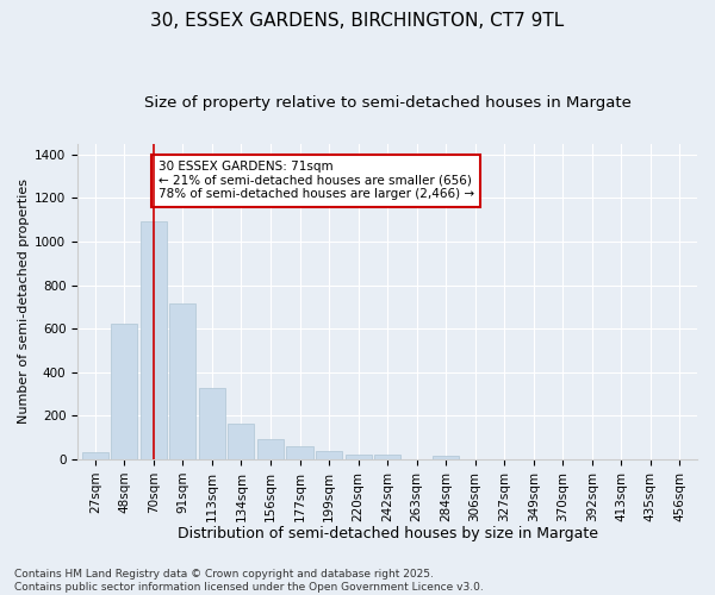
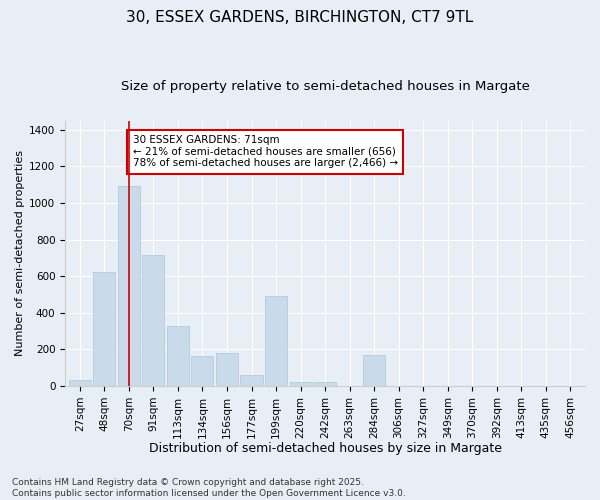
156sqm: 100 -> 180
199sqm: 40 -> 490
284sqm: 20 -> 170
